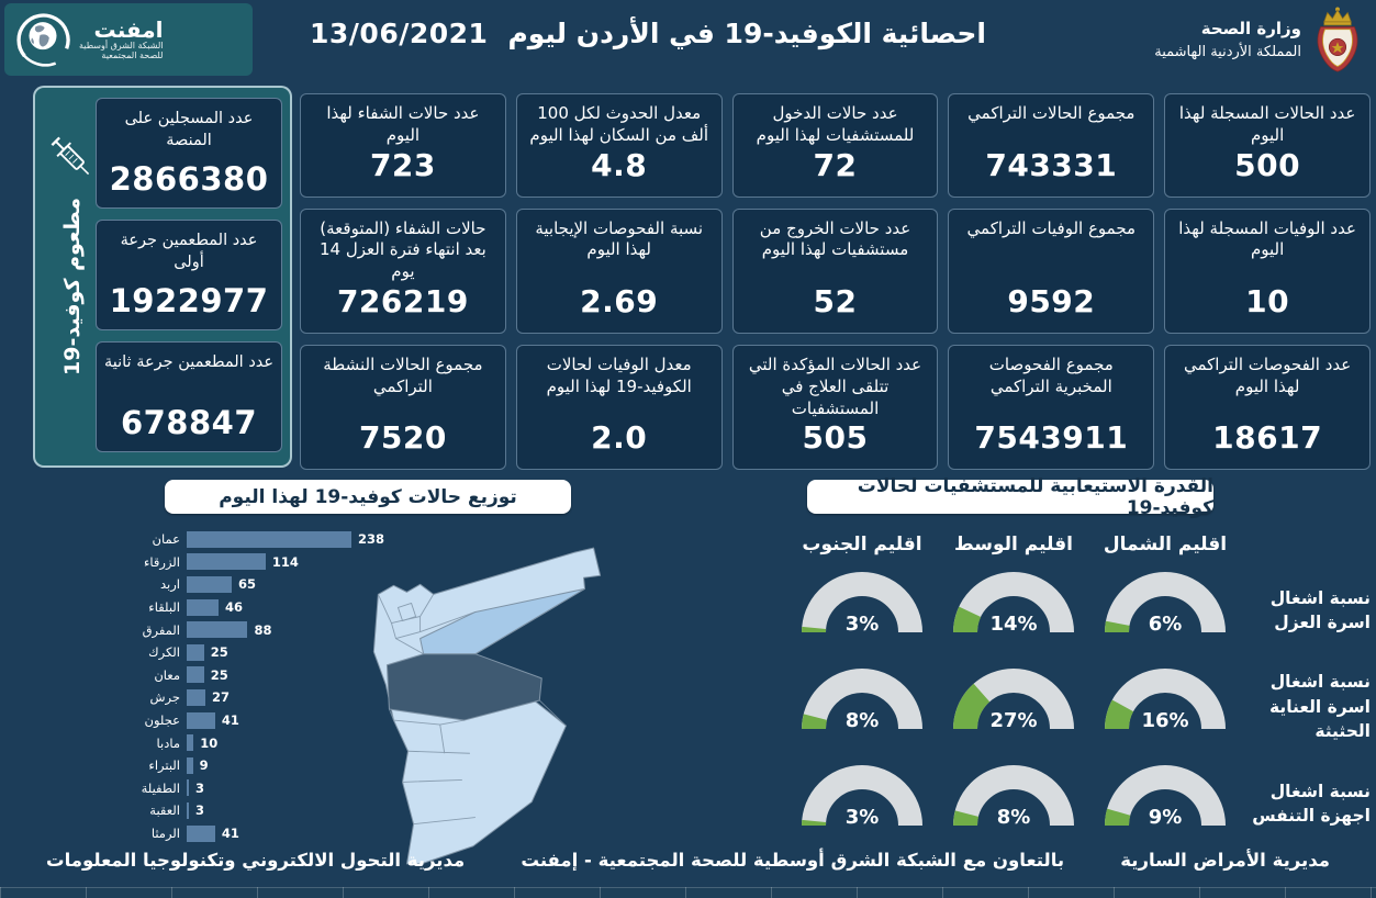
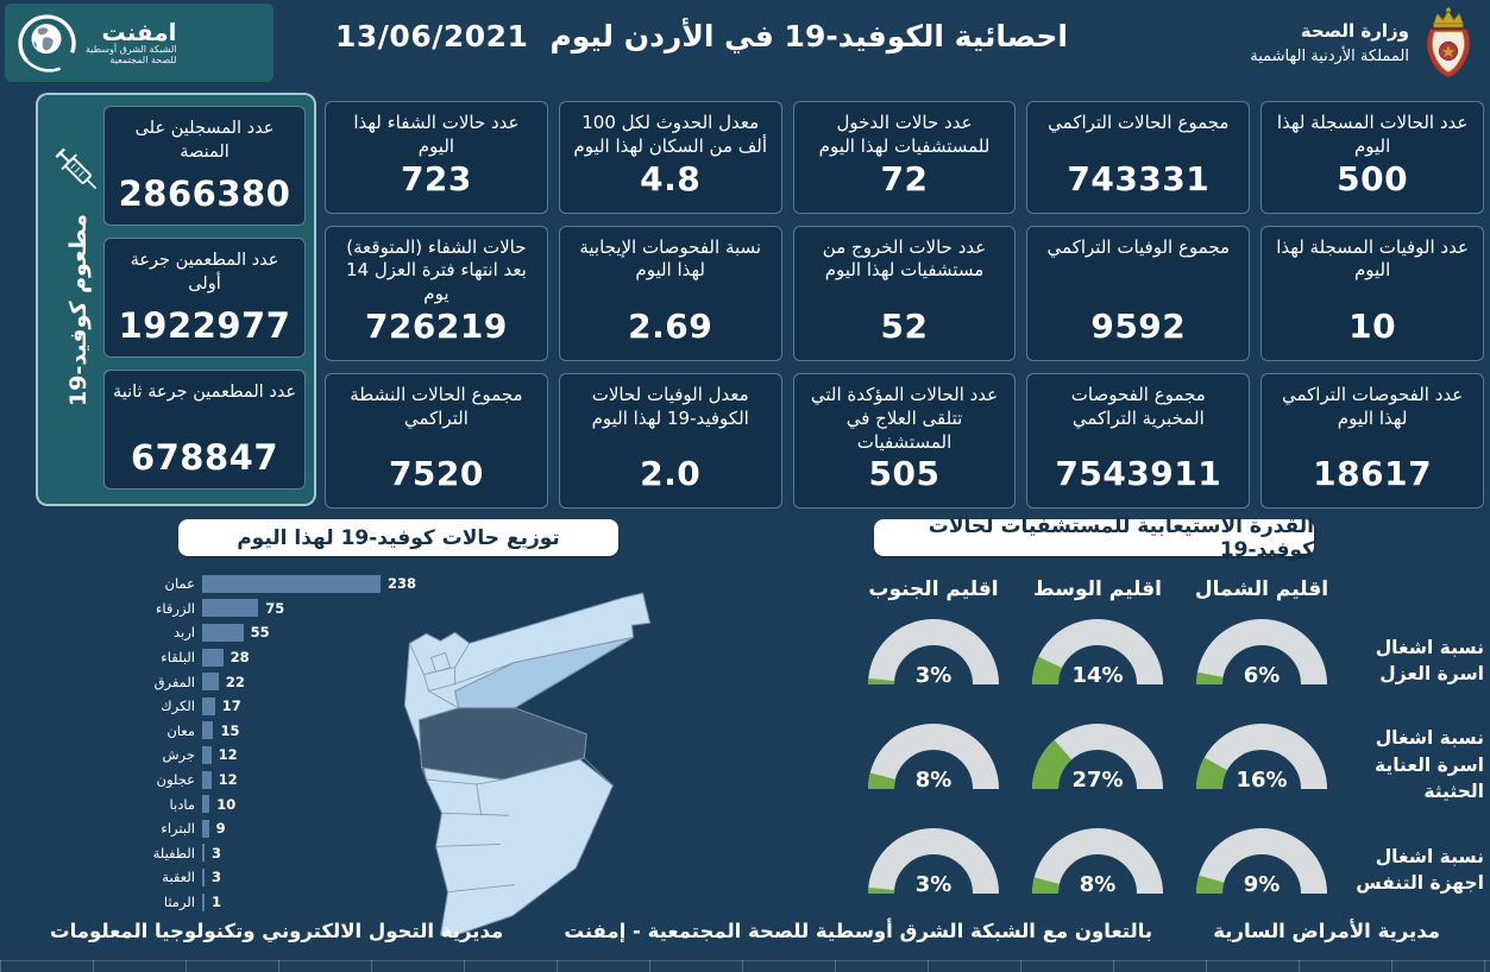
توزيع حالات كوفيد-19 لهذا اليوم/الزرقاء: 114 -> 75
توزيع حالات كوفيد-19 لهذا اليوم/اربد: 65 -> 55
توزيع حالات كوفيد-19 لهذا اليوم/البلقاء: 46 -> 28
توزيع حالات كوفيد-19 لهذا اليوم/المفرق: 88 -> 22
توزيع حالات كوفيد-19 لهذا اليوم/الكرك: 25 -> 17
توزيع حالات كوفيد-19 لهذا اليوم/معان: 25 -> 15
توزيع حالات كوفيد-19 لهذا اليوم/جرش: 27 -> 12
توزيع حالات كوفيد-19 لهذا اليوم/عجلون: 41 -> 12
توزيع حالات كوفيد-19 لهذا اليوم/الرمثا: 41 -> 1
